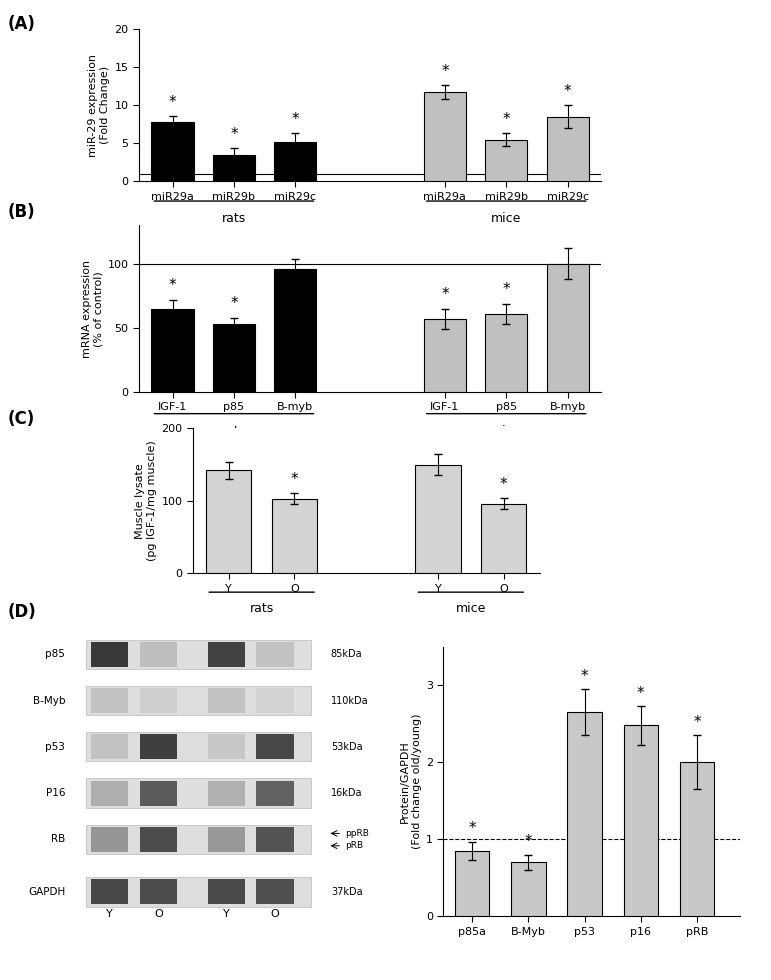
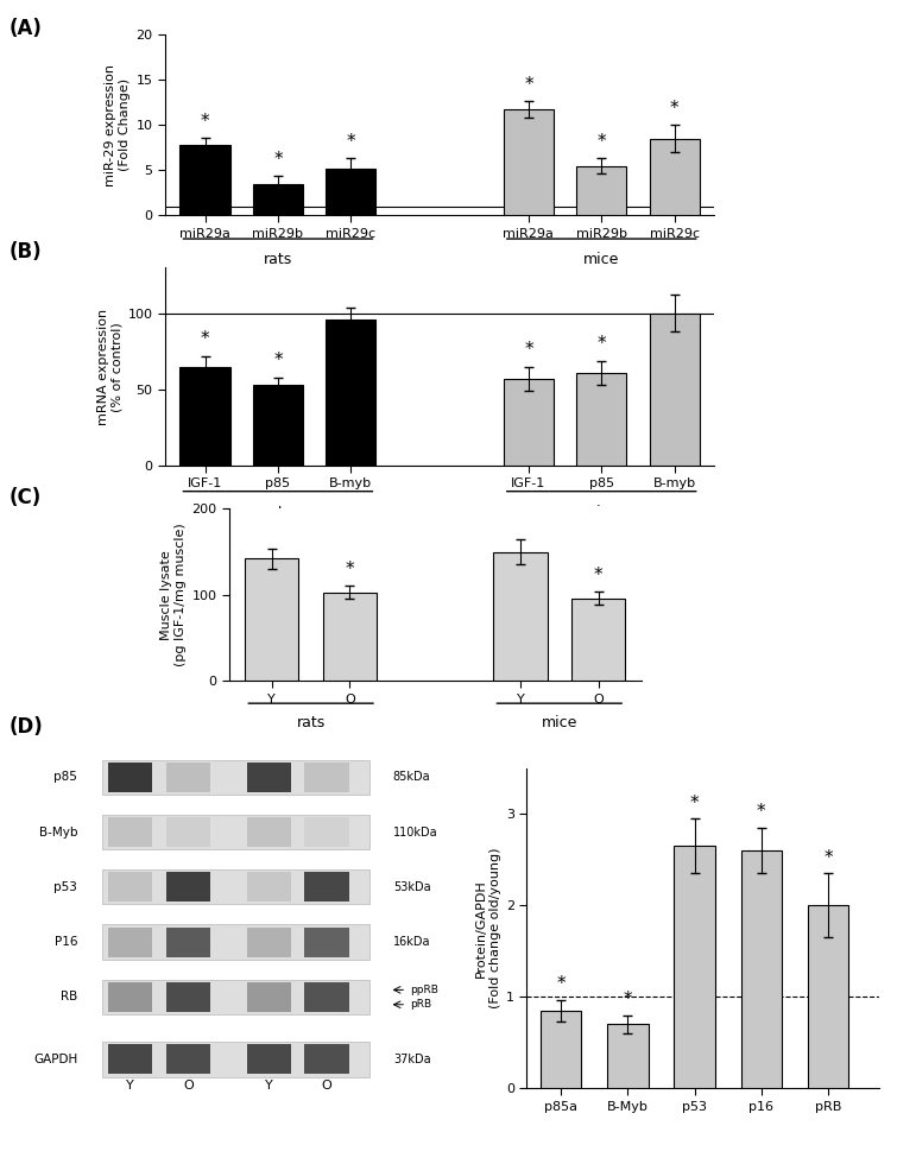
p16: 2.48 -> 2.60
